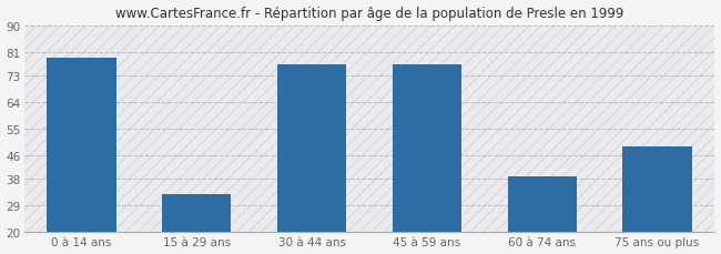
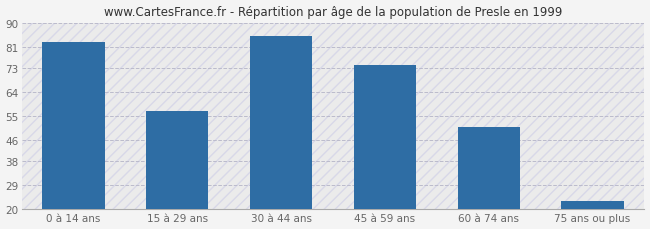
0 à 14 ans: 79 -> 83
15 à 29 ans: 33 -> 57
30 à 44 ans: 77 -> 85
45 à 59 ans: 77 -> 74
60 à 74 ans: 39 -> 51
75 ans ou plus: 49 -> 23
